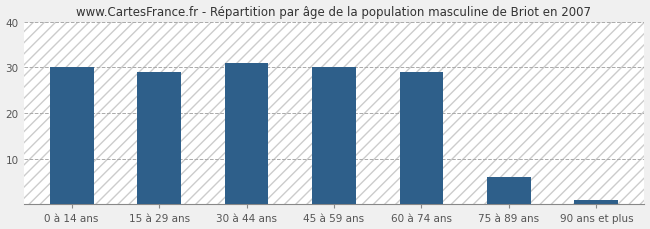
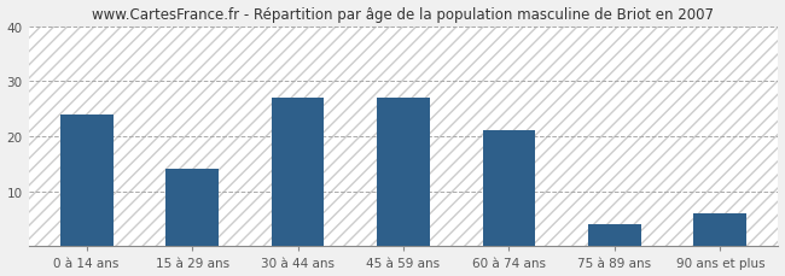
0 à 14 ans: 30 -> 24
15 à 29 ans: 29 -> 14
30 à 44 ans: 31 -> 27
45 à 59 ans: 30 -> 27
60 à 74 ans: 29 -> 21
75 à 89 ans: 6 -> 4
90 ans et plus: 1 -> 6
